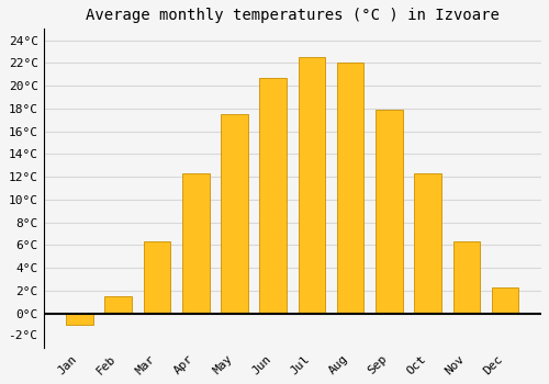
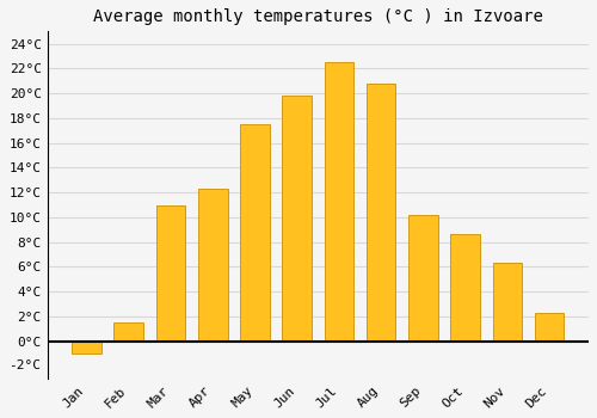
Mar: 6.3°C -> 11.0°C
Jun: 20.7°C -> 19.8°C
Aug: 22.0°C -> 20.8°C
Sep: 17.9°C -> 10.2°C
Oct: 12.3°C -> 8.6°C
